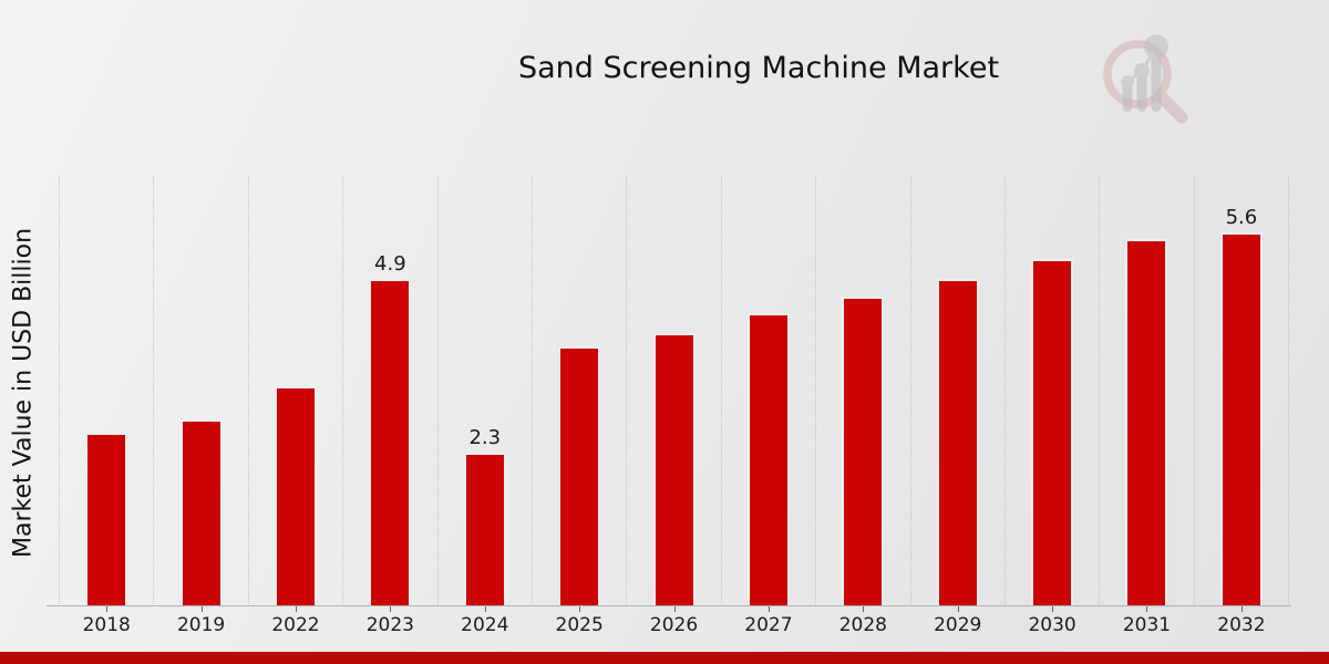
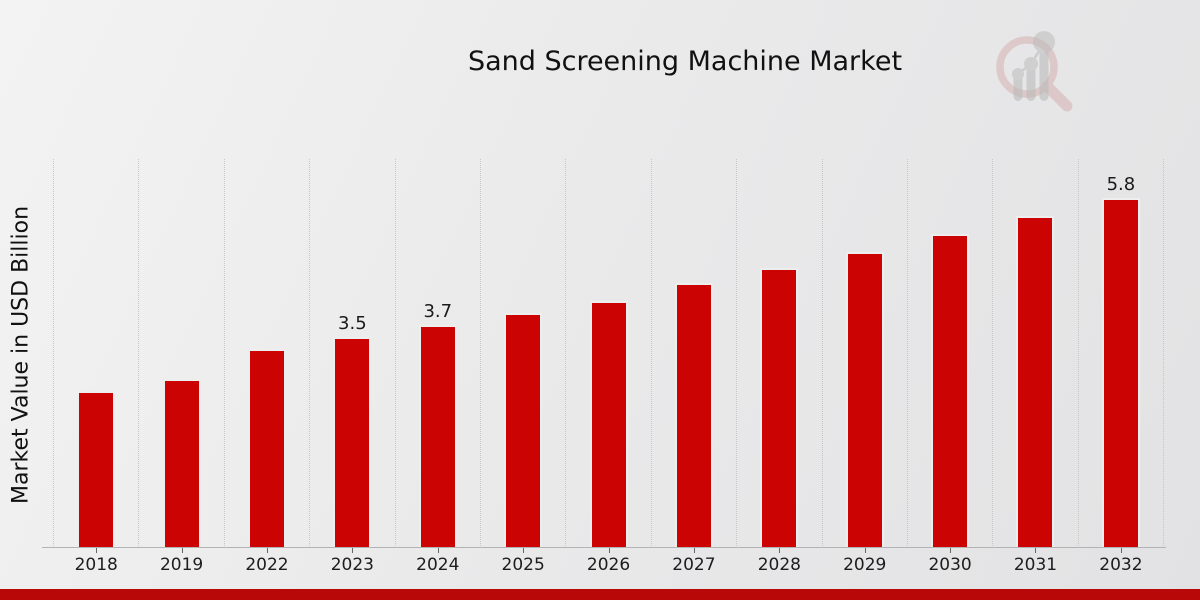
2023: 4.9 -> 3.5
2024: 2.3 -> 3.7
2032: 5.6 -> 5.8
